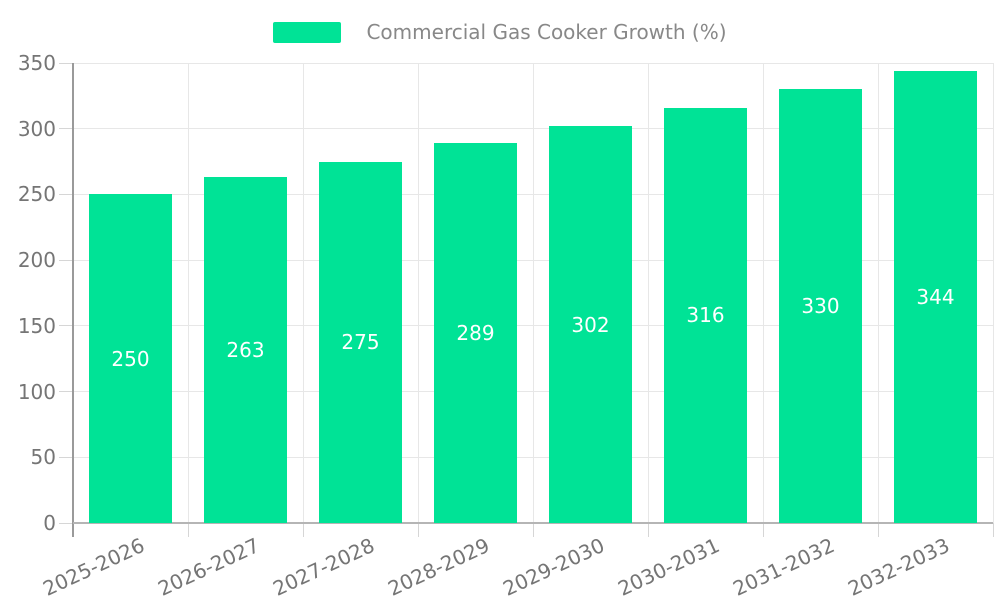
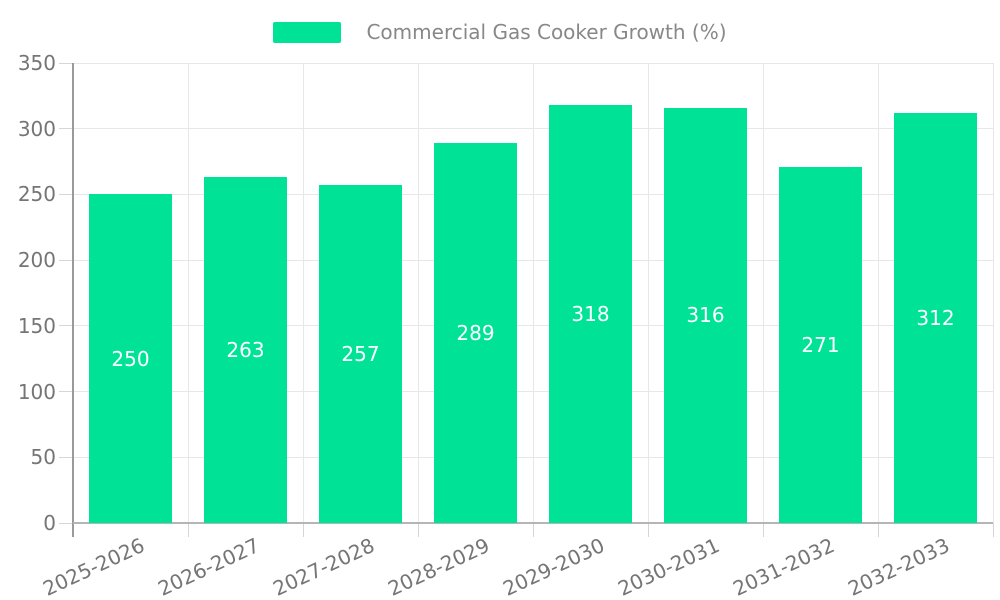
2027-2028: 275 -> 257
2029-2030: 302 -> 318
2031-2032: 330 -> 271
2032-2033: 344 -> 312
